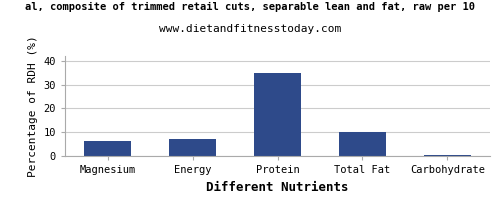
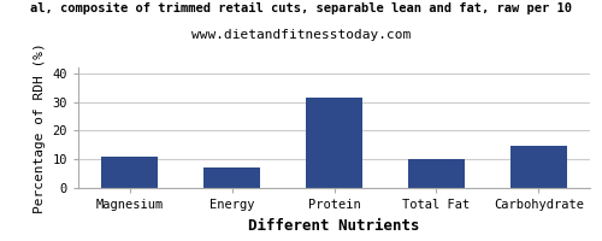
Magnesium: 6.5 -> 11.0
Protein: 35.0 -> 31.5
Carbohydrate: 0.5 -> 14.5
